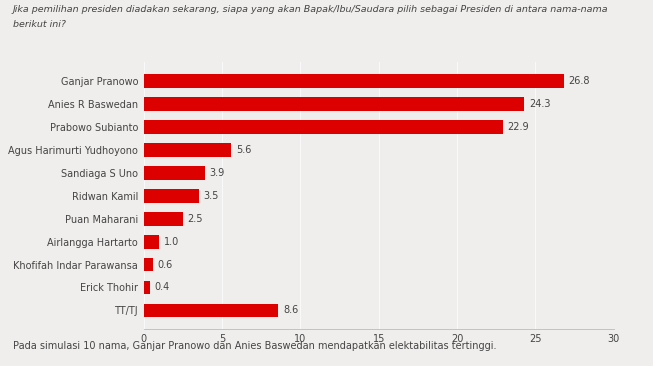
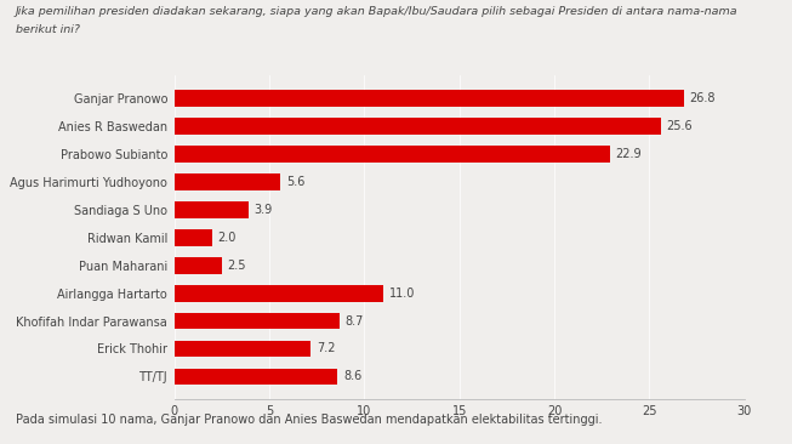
Anies R Baswedan: 24.3 -> 25.6
Ridwan Kamil: 3.5 -> 2.0
Airlangga Hartarto: 1.0 -> 11.0
Khofifah Indar Parawansa: 0.6 -> 8.7
Erick Thohir: 0.4 -> 7.2
